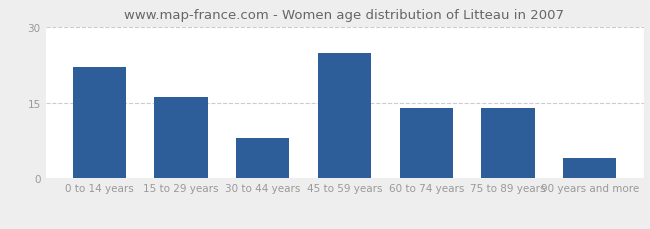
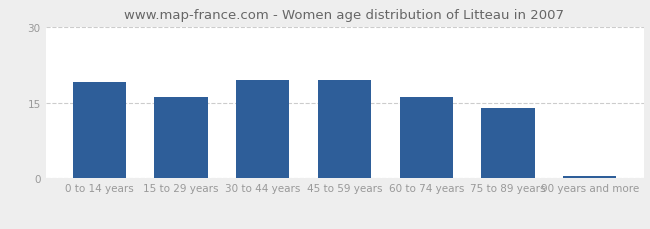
0 to 14 years: 22.0 -> 19.0
30 to 44 years: 8.0 -> 19.5
45 to 59 years: 24.8 -> 19.5
60 to 74 years: 14.0 -> 16.0
90 years and more: 4.0 -> 0.5
